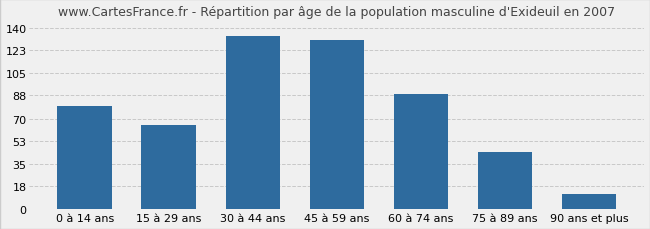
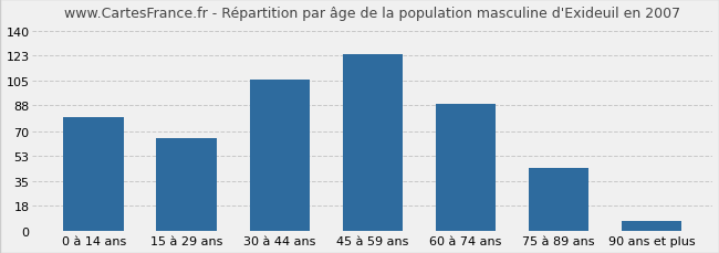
30 à 44 ans: 134 -> 106
45 à 59 ans: 131 -> 124
90 ans et plus: 12 -> 7
